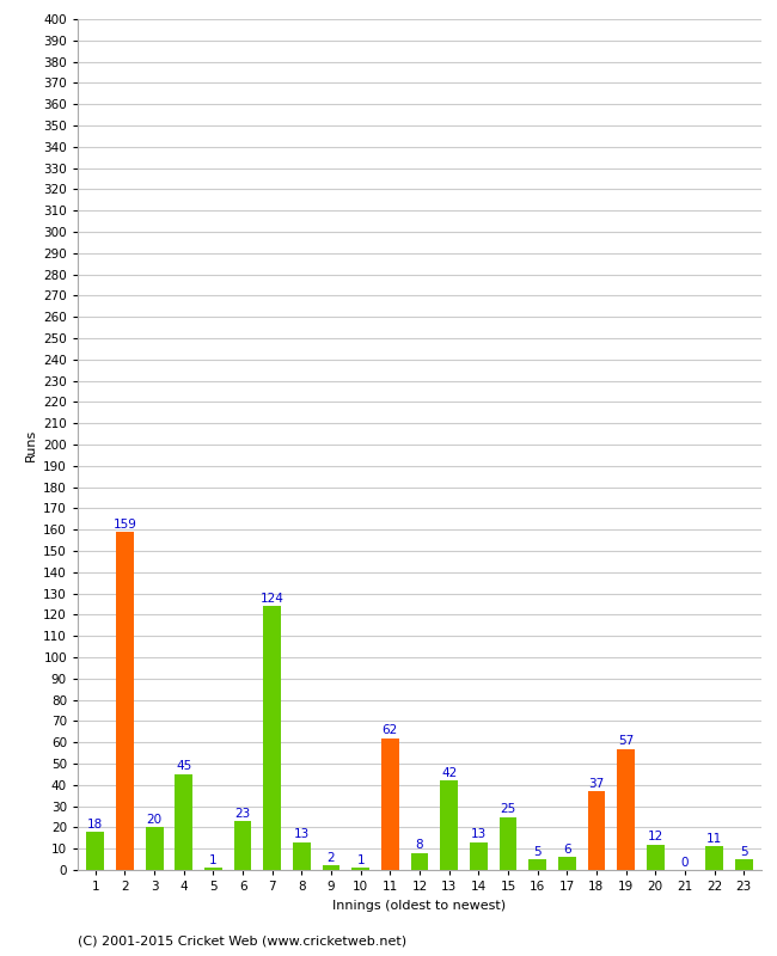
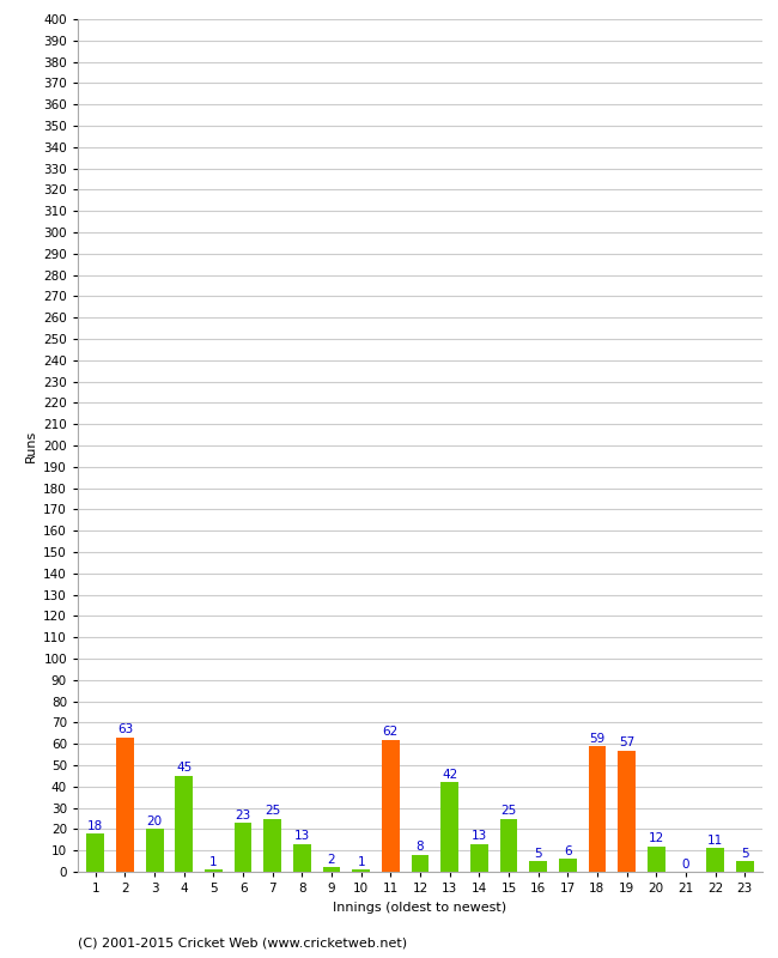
2: 159 -> 63
7: 124 -> 25
18: 37 -> 59
